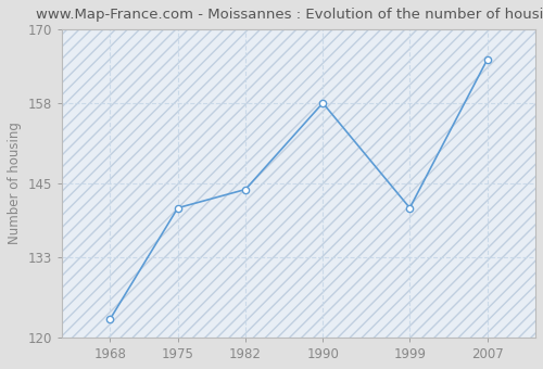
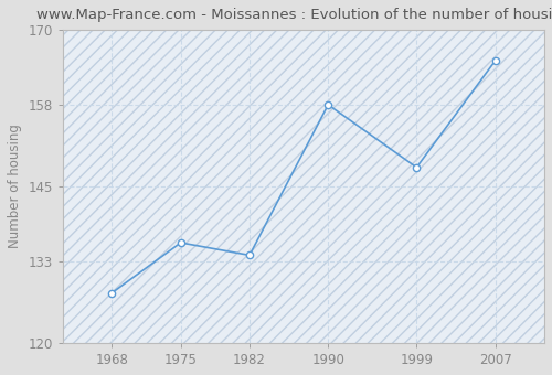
1968: 123 -> 128
1975: 141 -> 136
1982: 144 -> 134
1999: 141 -> 148
